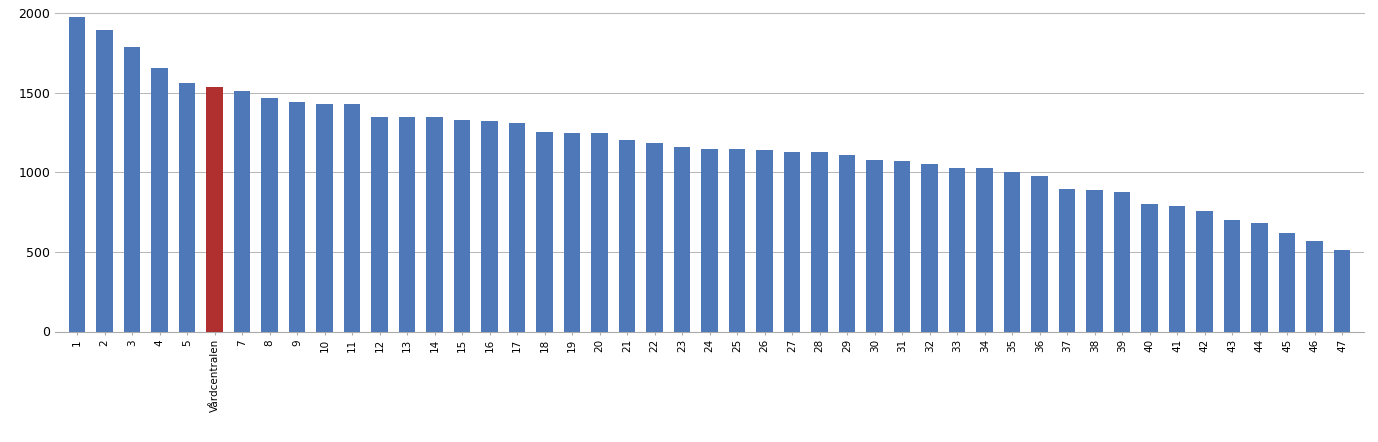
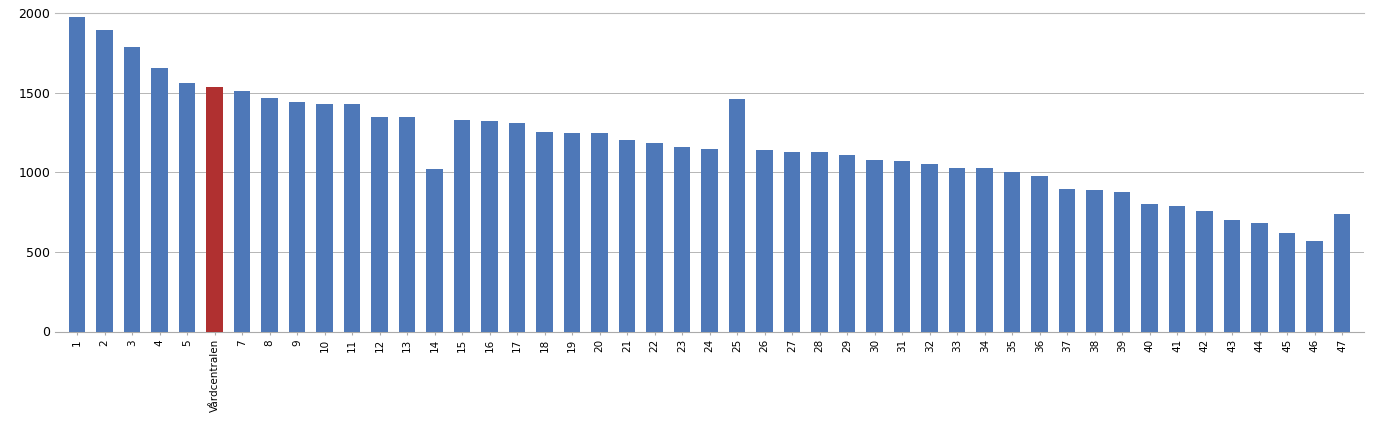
14: 1340 -> 1020
25: 1140 -> 1460
47: 510 -> 740
